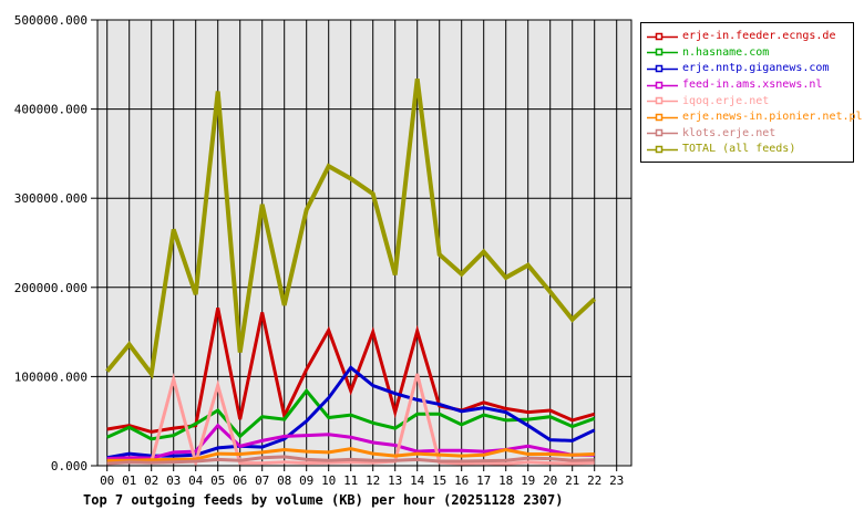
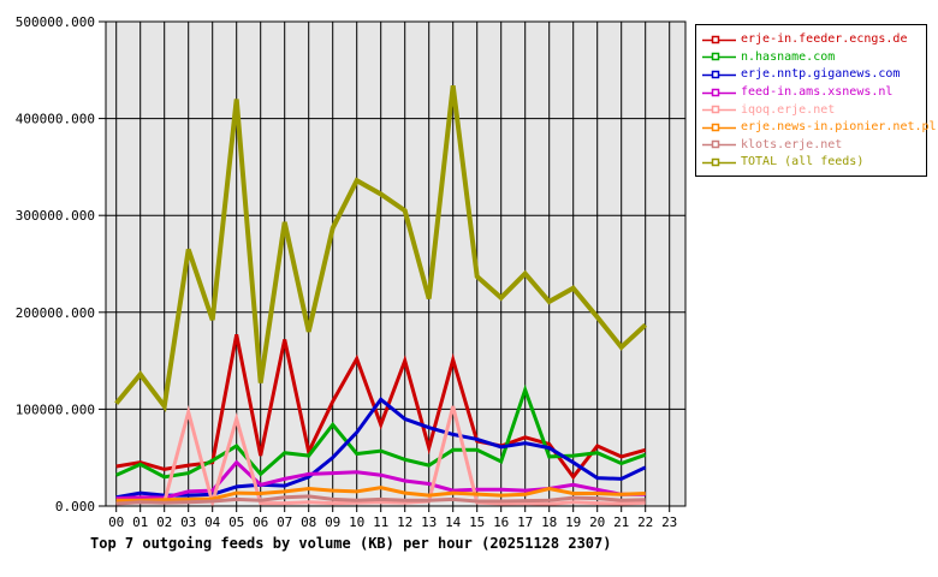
n.hasname.com/17: 60000 -> 120000
erje-in.feeder.ecngs.de/19: 60000 -> 30000
